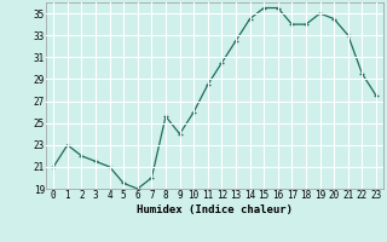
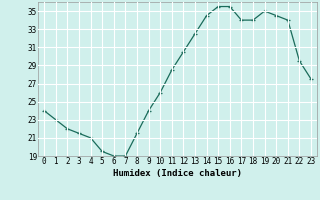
0: 21.0 -> 24.0
7: 20.0 -> 19.0
8: 25.6 -> 21.5
21: 33.0 -> 34.0
